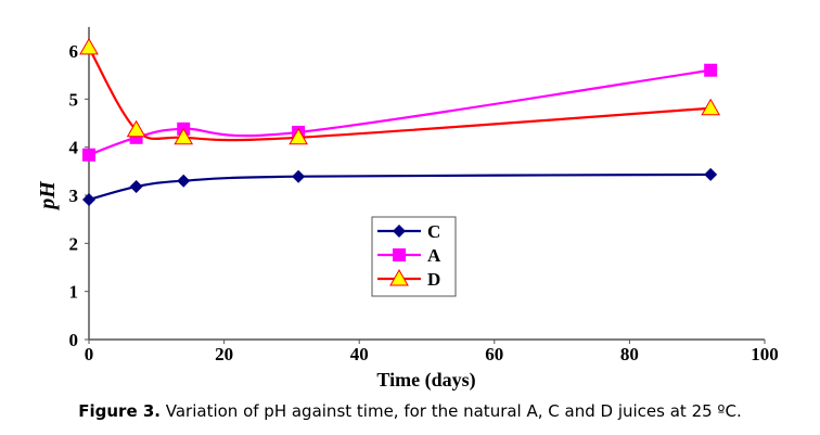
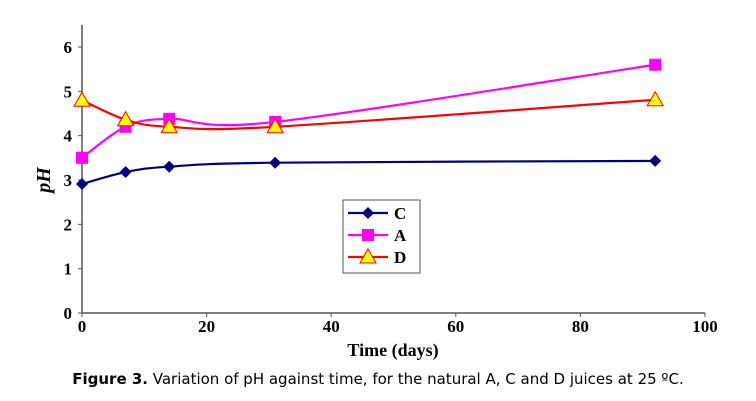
A/0: 3.8 -> 3.5
D/0: 6.1 -> 4.8
